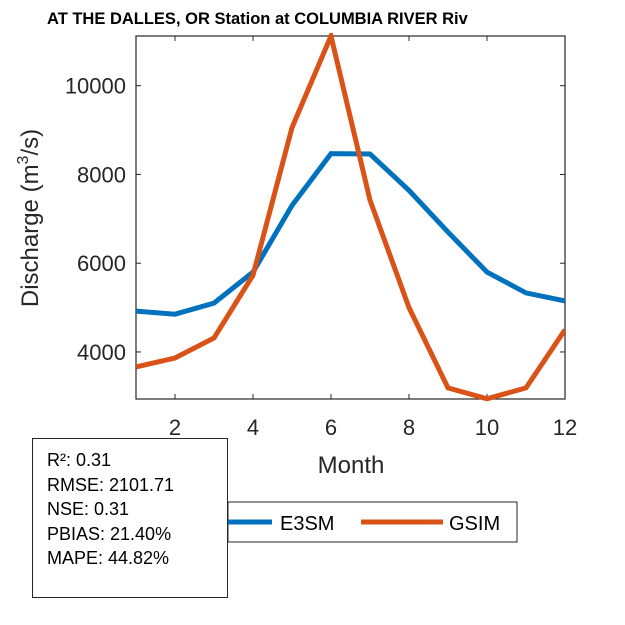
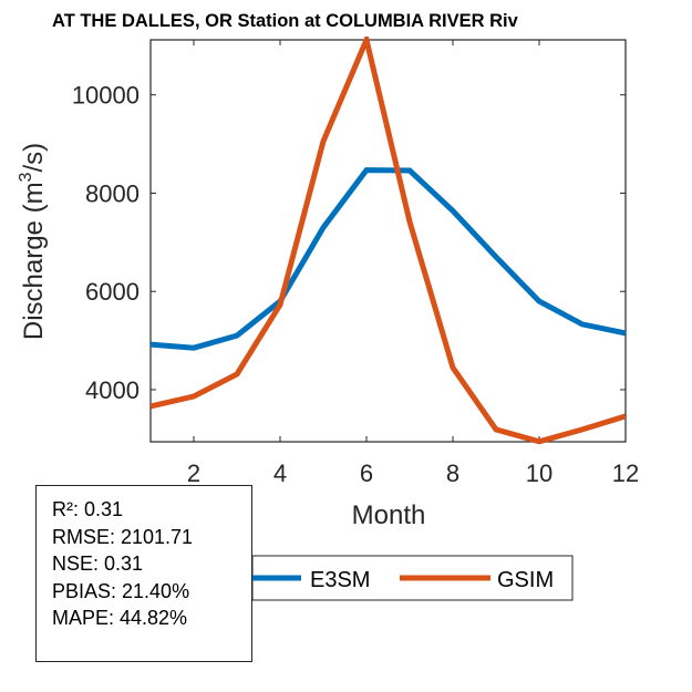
GSIM/8: 5000 -> 4400
GSIM/12: 4500 -> 3500
